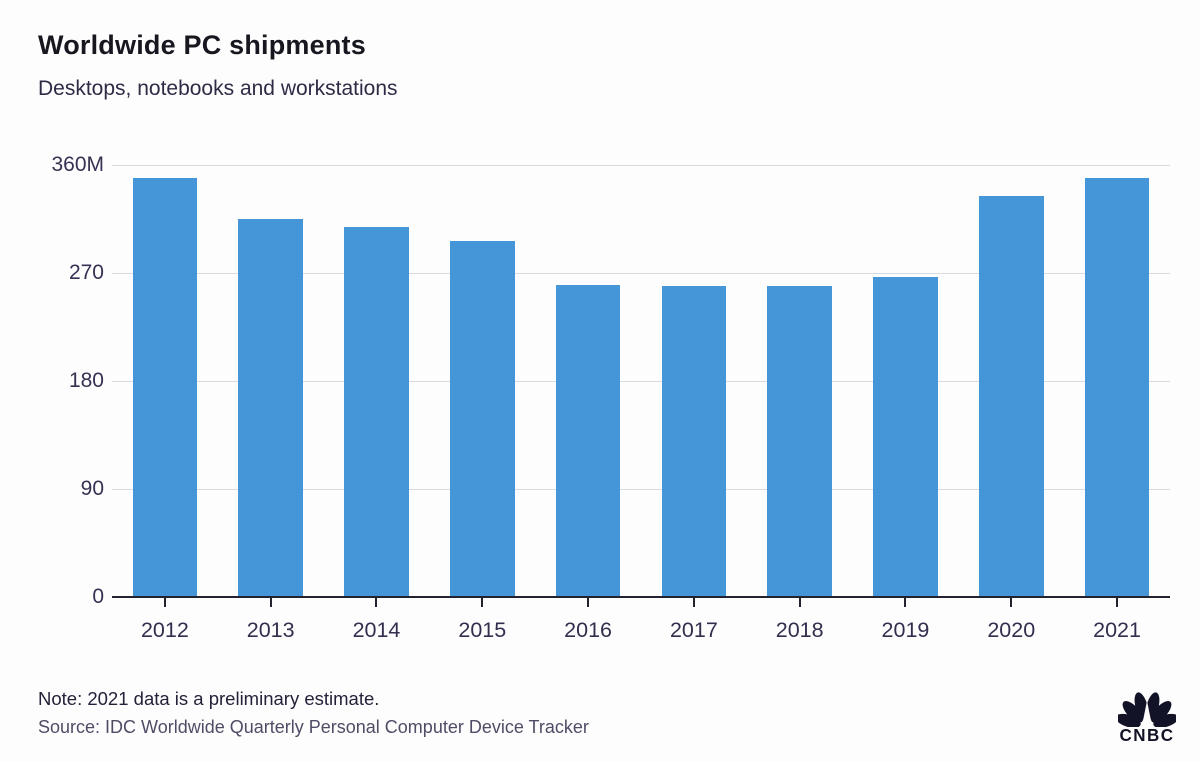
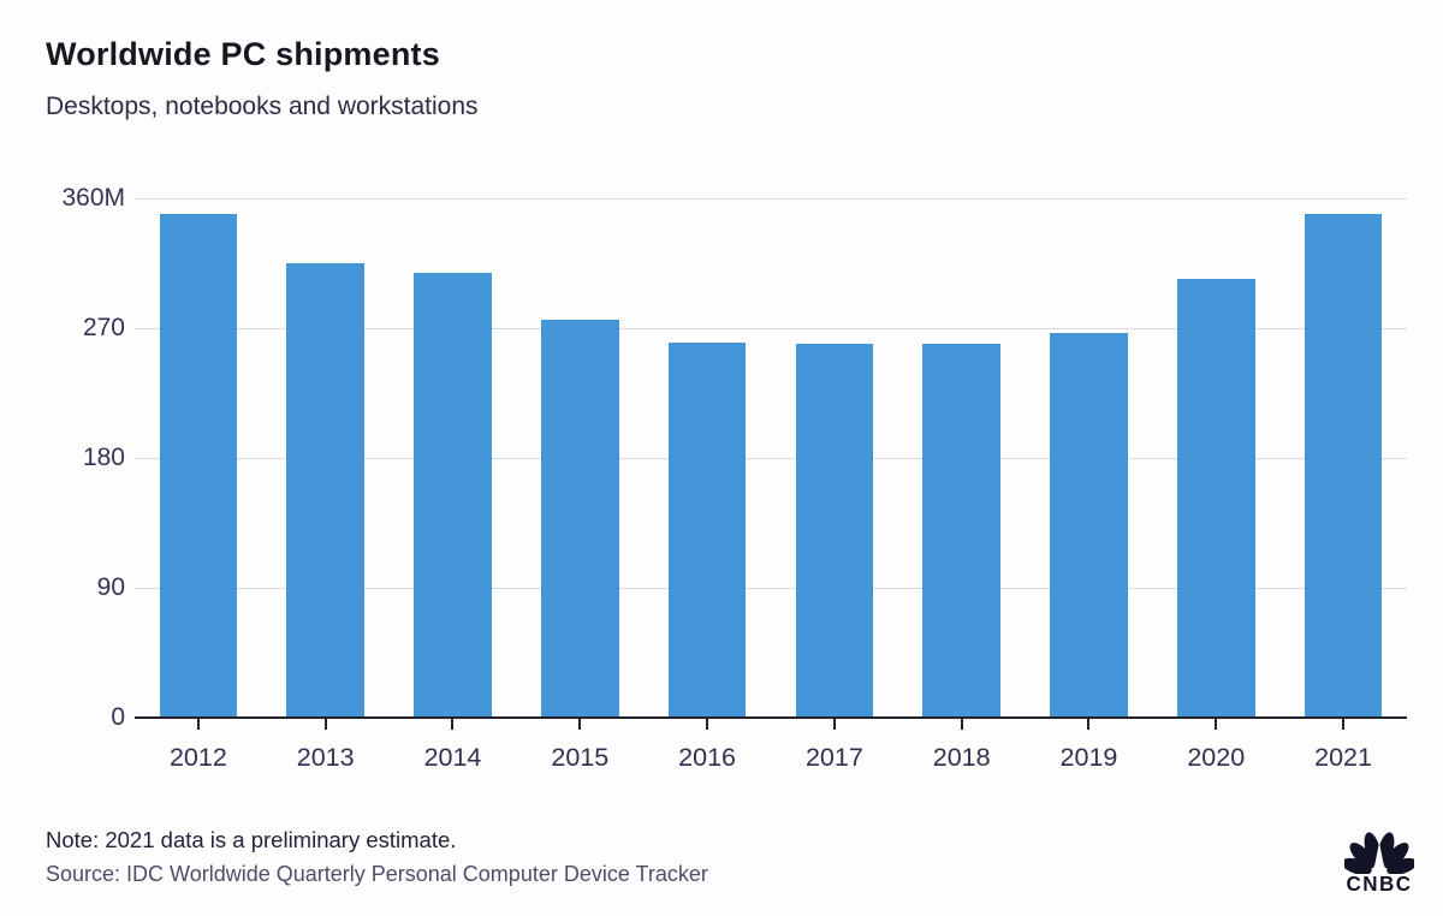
2015: 297M -> 276M
2020: 334M -> 304M
